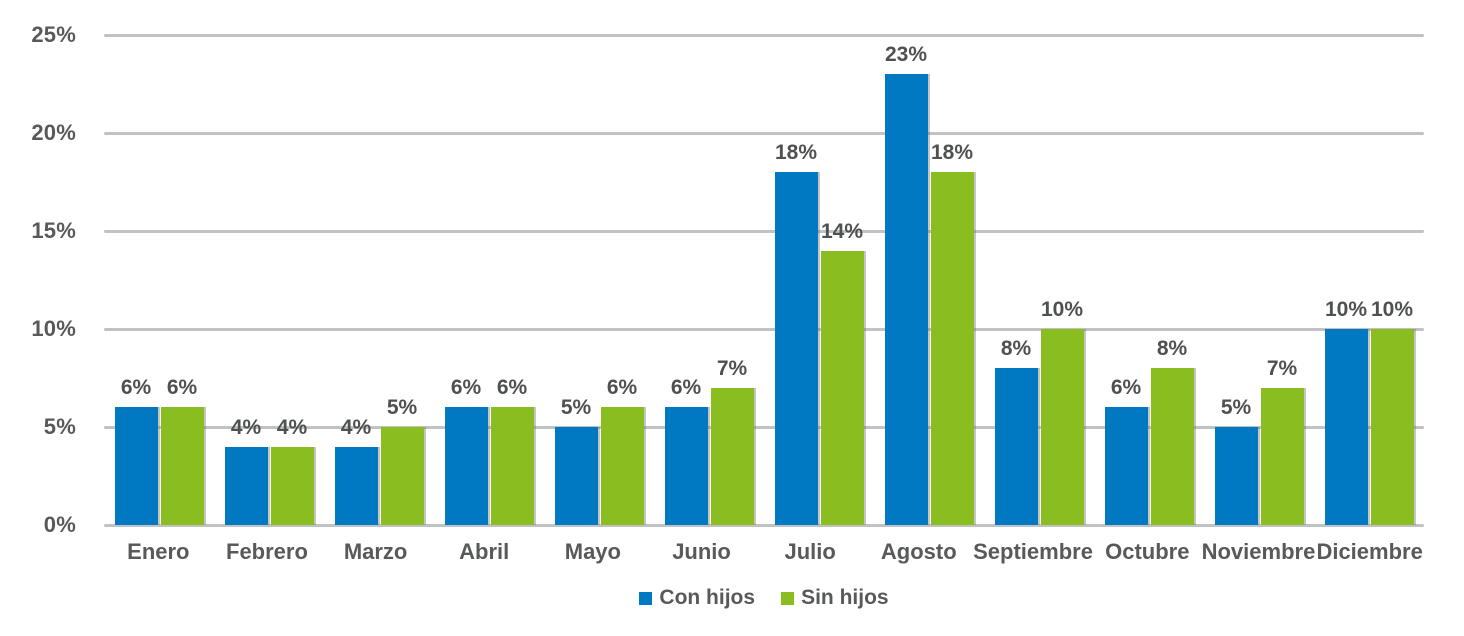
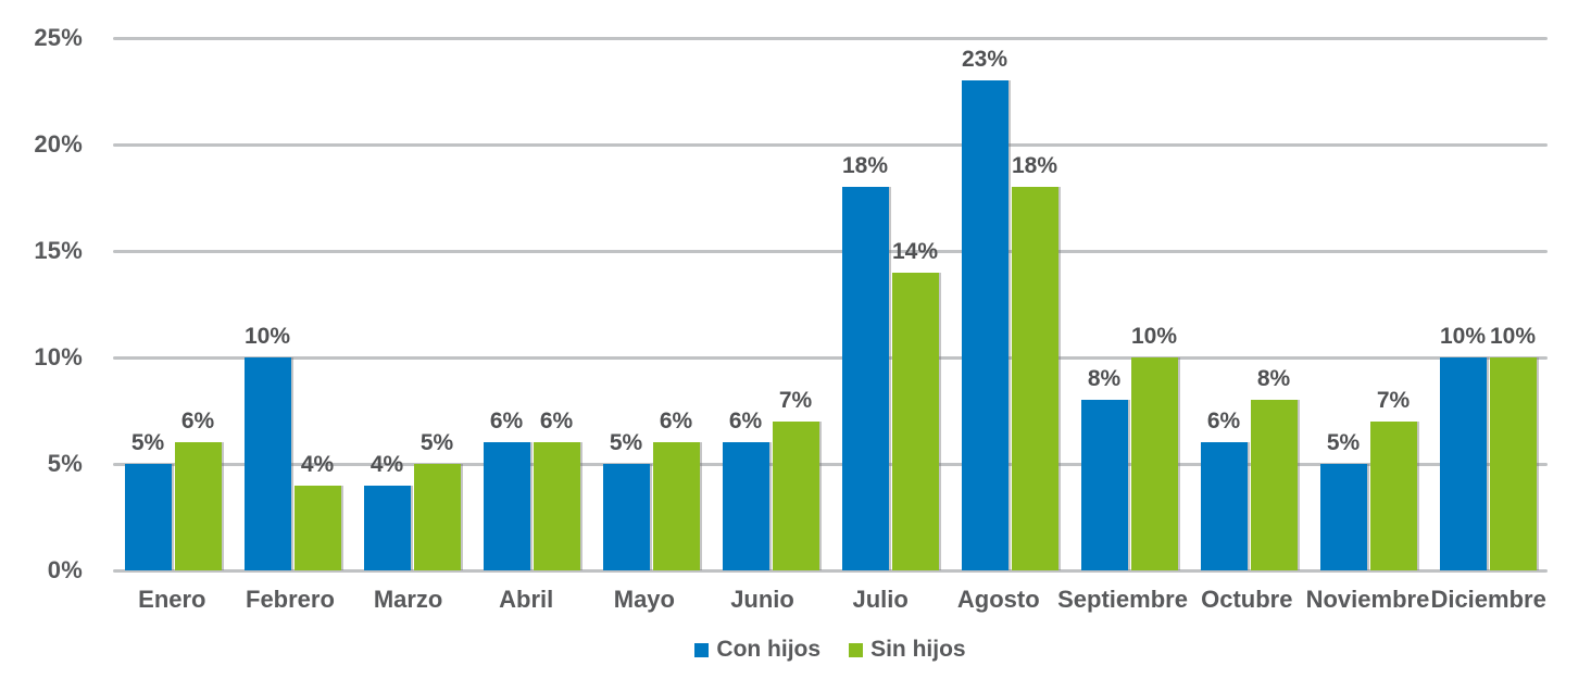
Con hijos/Enero: 6% -> 5%
Con hijos/Febrero: 4% -> 10%
